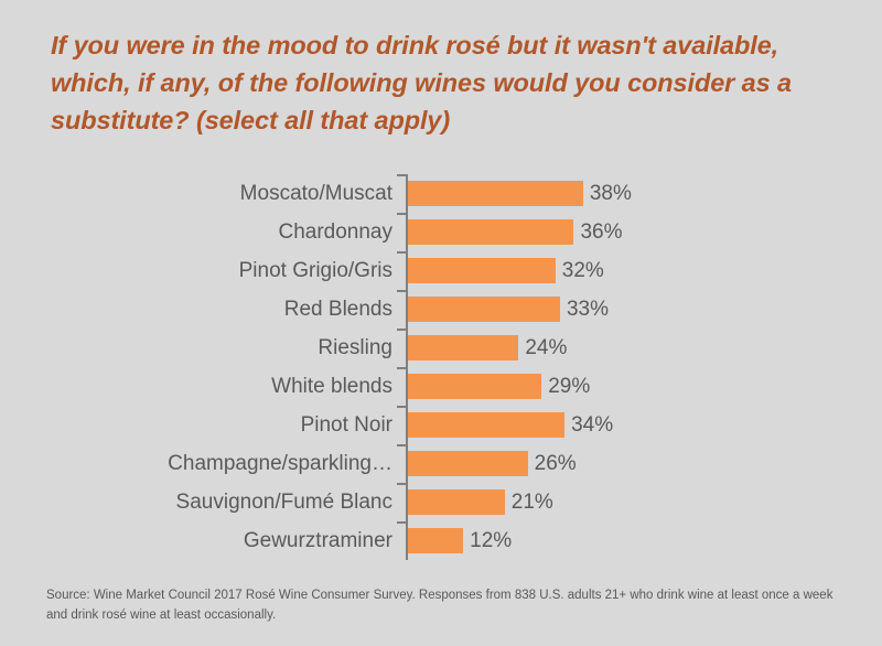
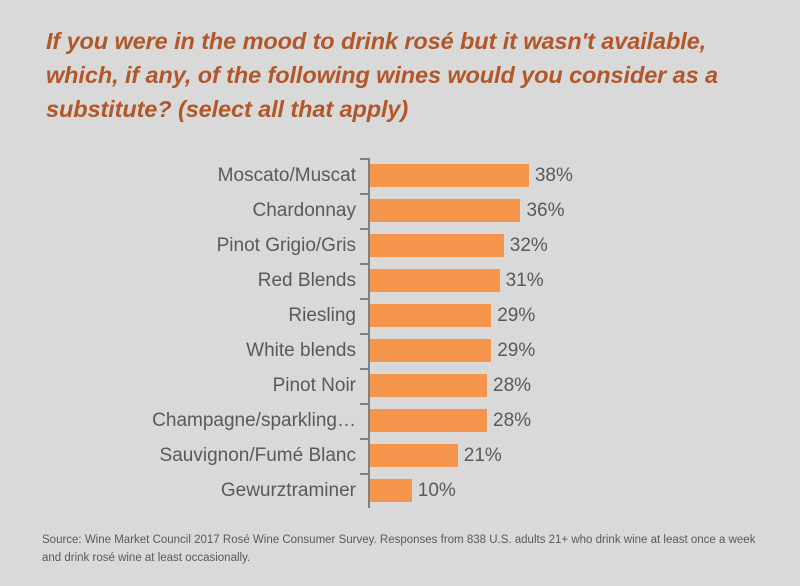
Red Blends: 33% -> 31%
Riesling: 24% -> 29%
Pinot Noir: 34% -> 28%
Champagne/sparkling…: 26% -> 28%
Gewurztraminer: 12% -> 10%
